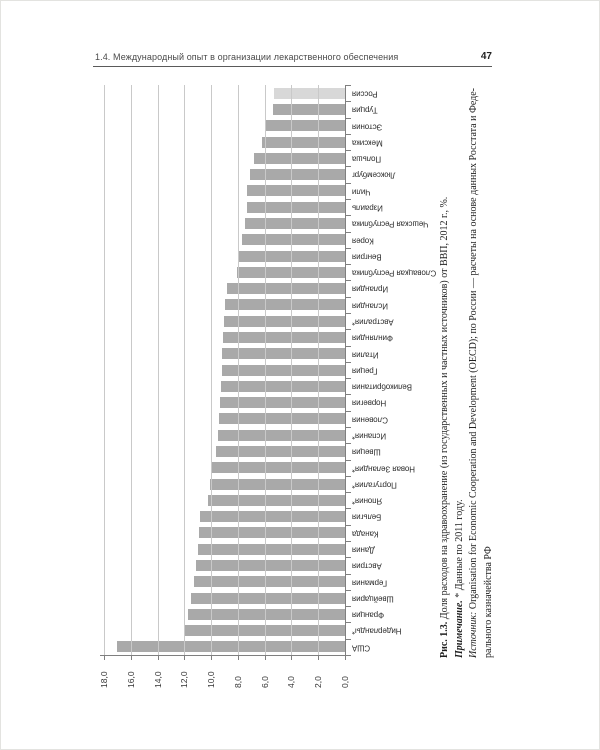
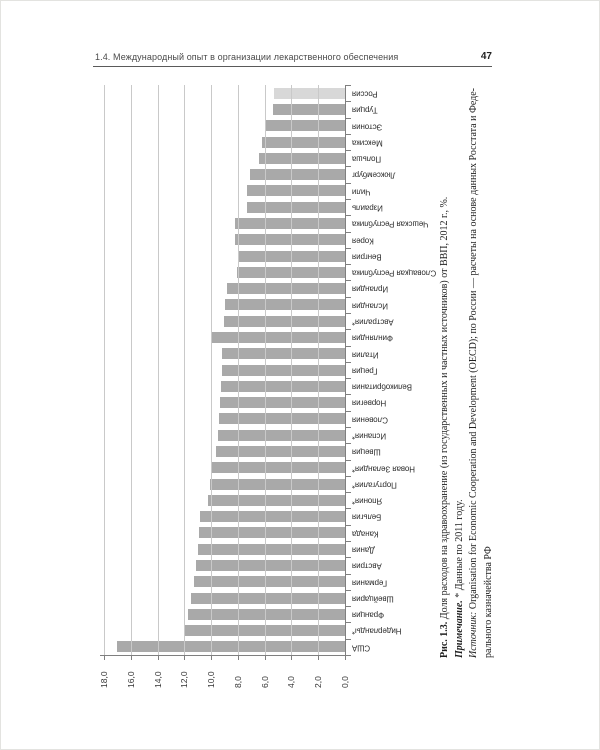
Польша: 6,8 -> 6,4
Чешская Республика: 7,5 -> 8,2
Корея: 7,7 -> 8,2
Финляндия: 9,1 -> 9,9
